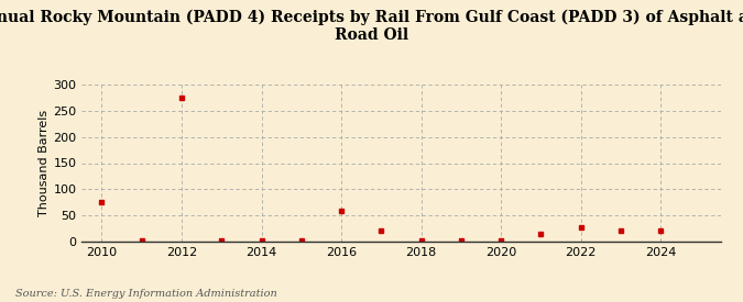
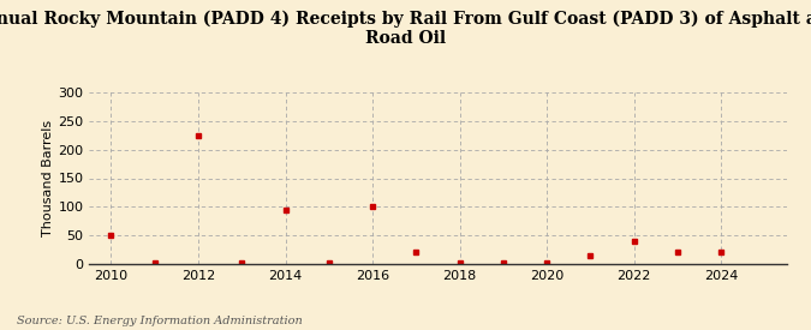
2010: 75 -> 50
2012: 275 -> 225
2014: 2 -> 95
2016: 58 -> 100
2022: 27 -> 40
